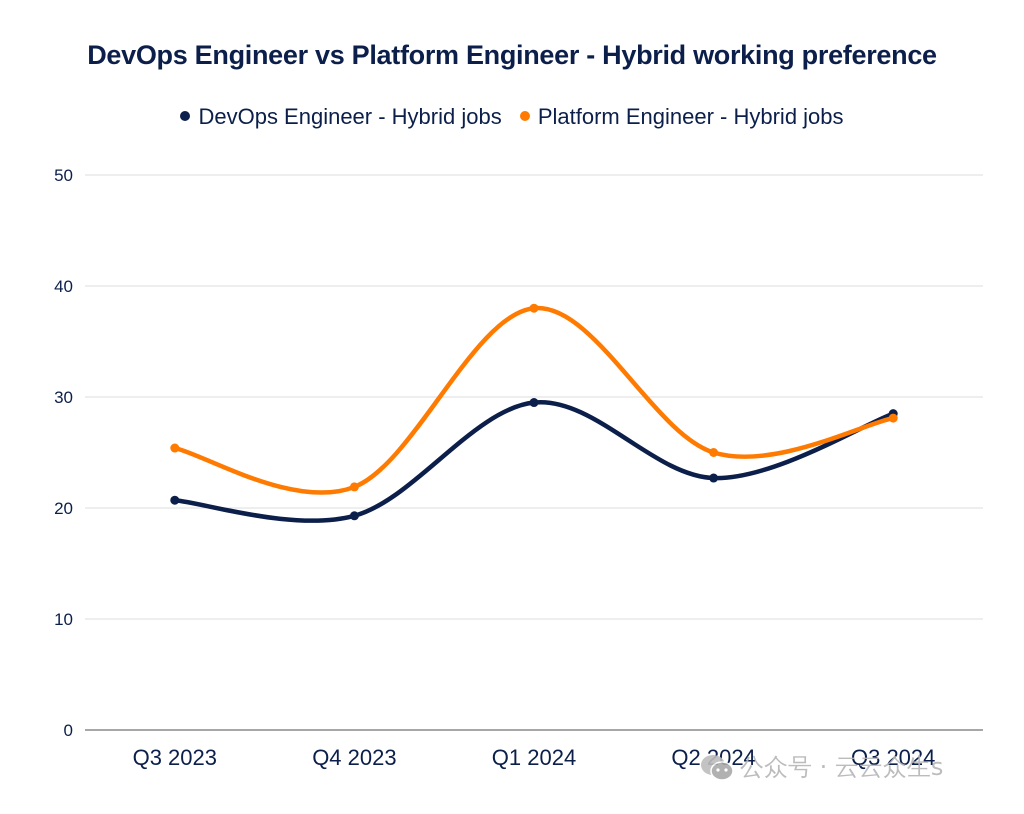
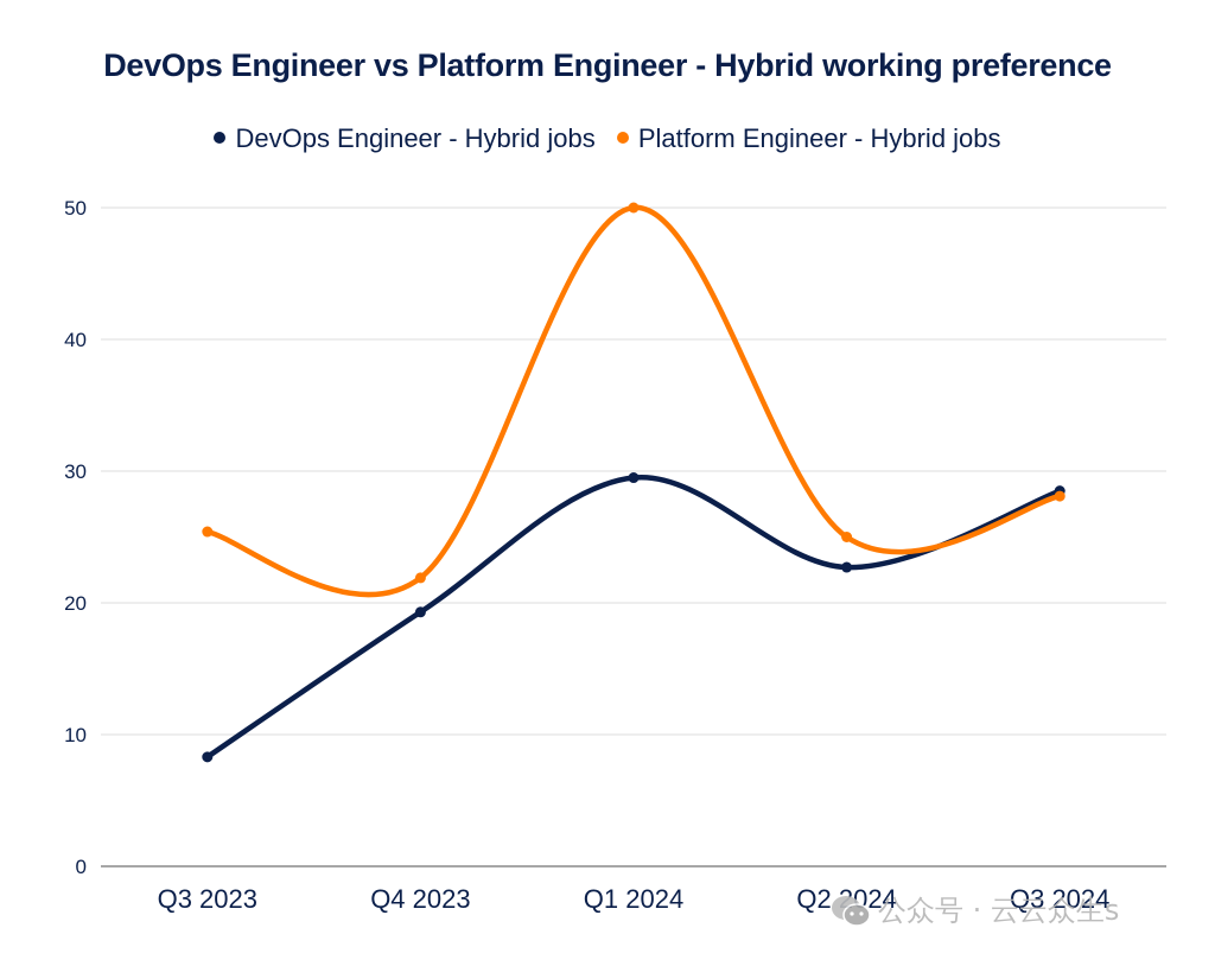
DevOps Engineer - Hybrid jobs/Q3 2023: 20.7 -> 8.3
Platform Engineer - Hybrid jobs/Q1 2024: 38.0 -> 50.0
